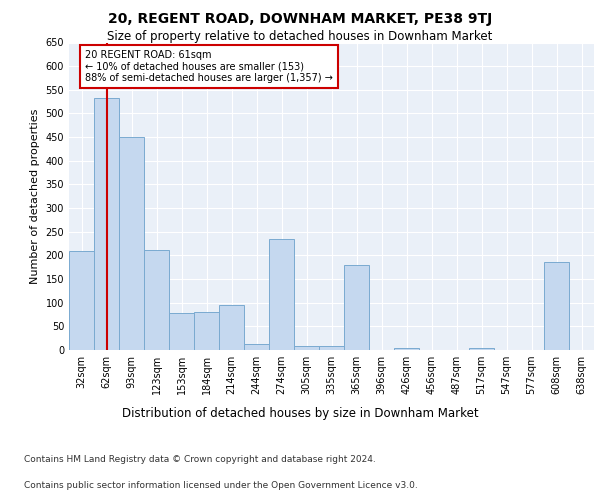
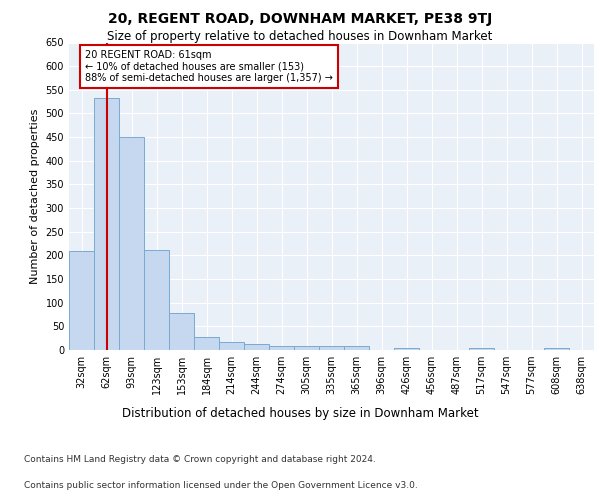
184sqm: 80 -> 27
214sqm: 95 -> 16
274sqm: 235 -> 8
365sqm: 180 -> 8
608sqm: 185 -> 5
